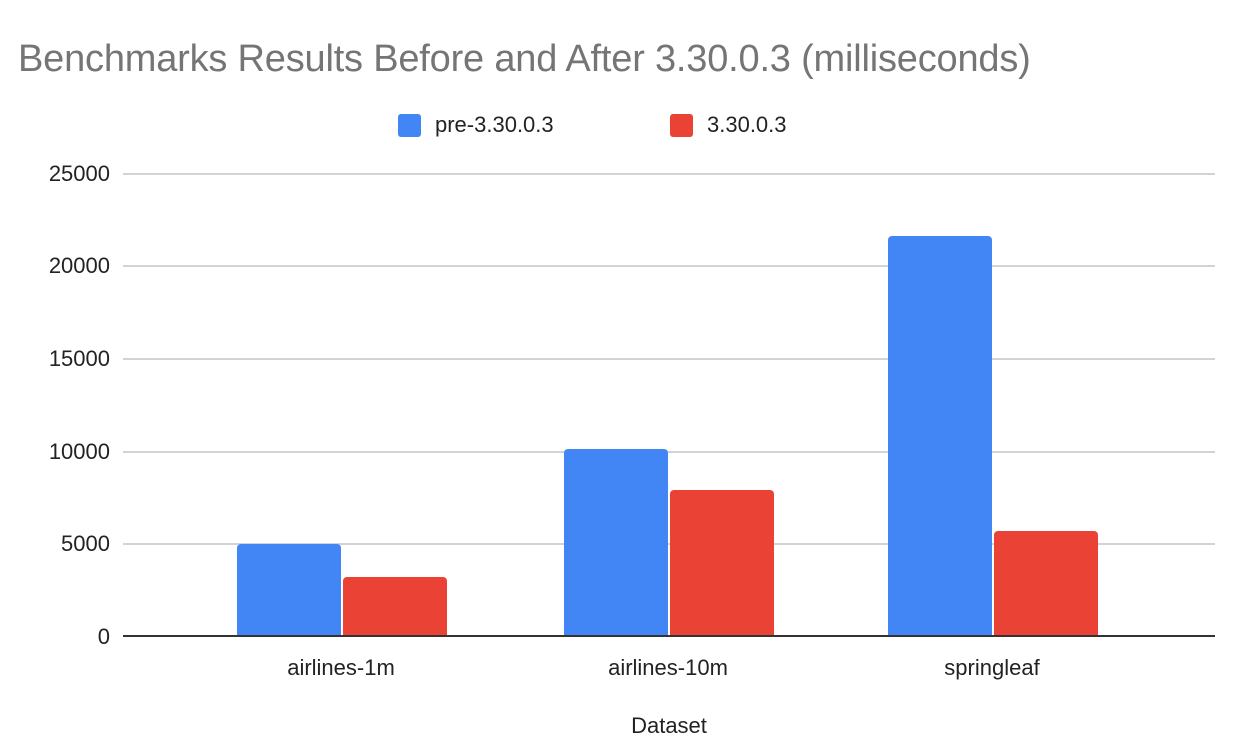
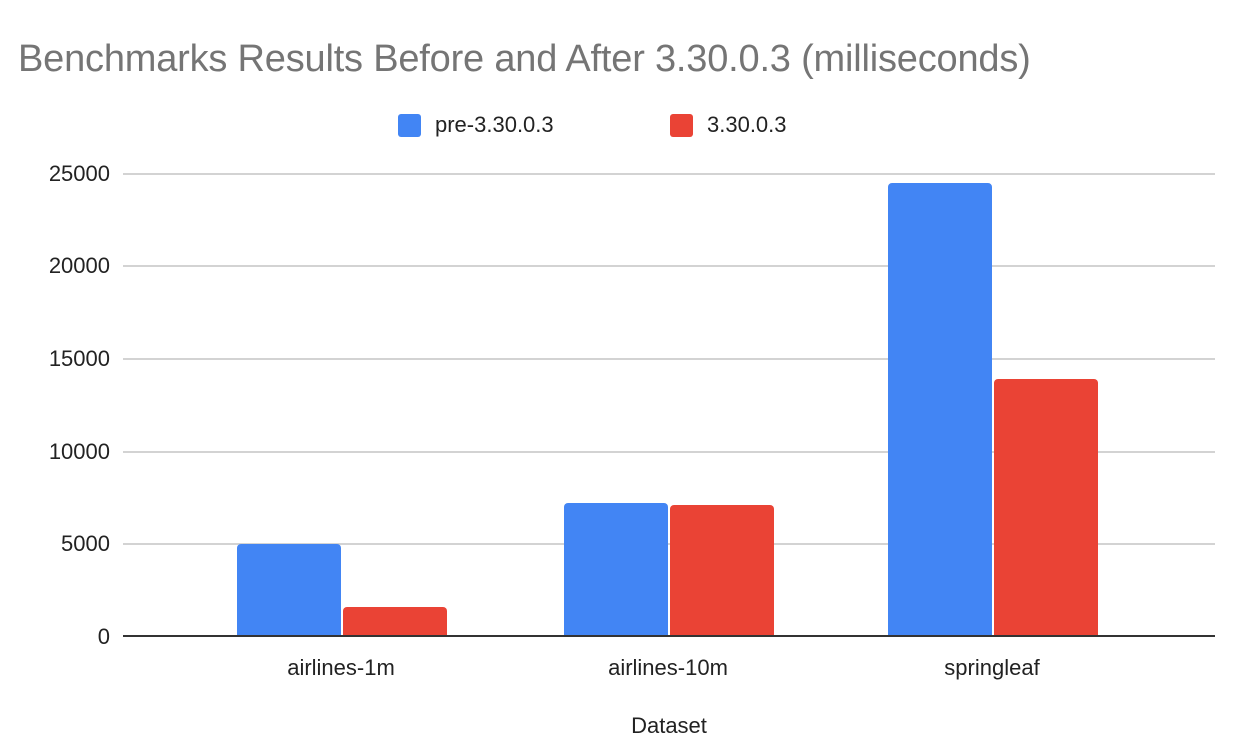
3.30.0.3/airlines-1m: 3200 -> 1600
pre-3.30.0.3/airlines-10m: 10100 -> 7200
3.30.0.3/airlines-10m: 7900 -> 7100
pre-3.30.0.3/springleaf: 21600 -> 24500
3.30.0.3/springleaf: 5700 -> 13900
